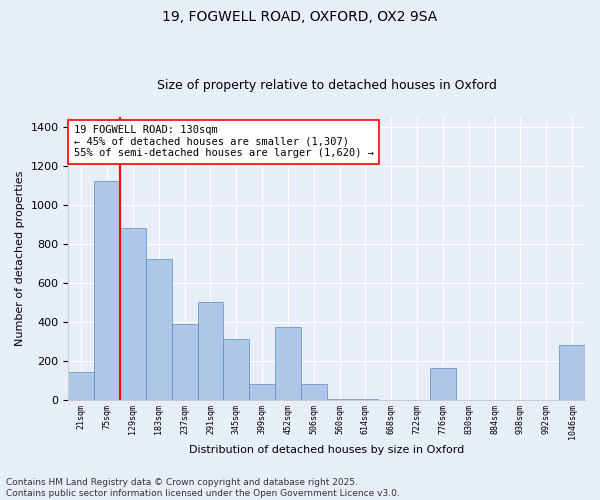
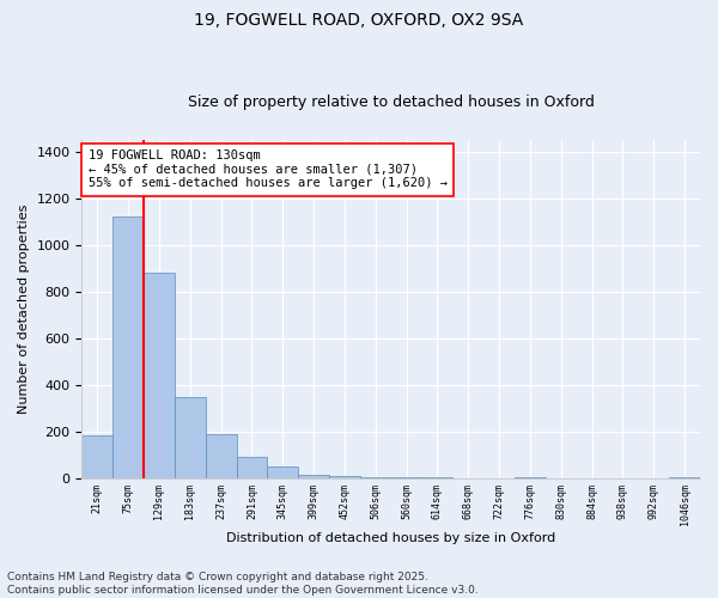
21sqm: 140 -> 180
183sqm: 720 -> 340
237sqm: 390 -> 190
291sqm: 500 -> 90
345sqm: 310 -> 50
399sqm: 80 -> 20
452sqm: 370 -> 10
506sqm: 80 -> 0
776sqm: 160 -> 0
1046sqm: 280 -> 0
